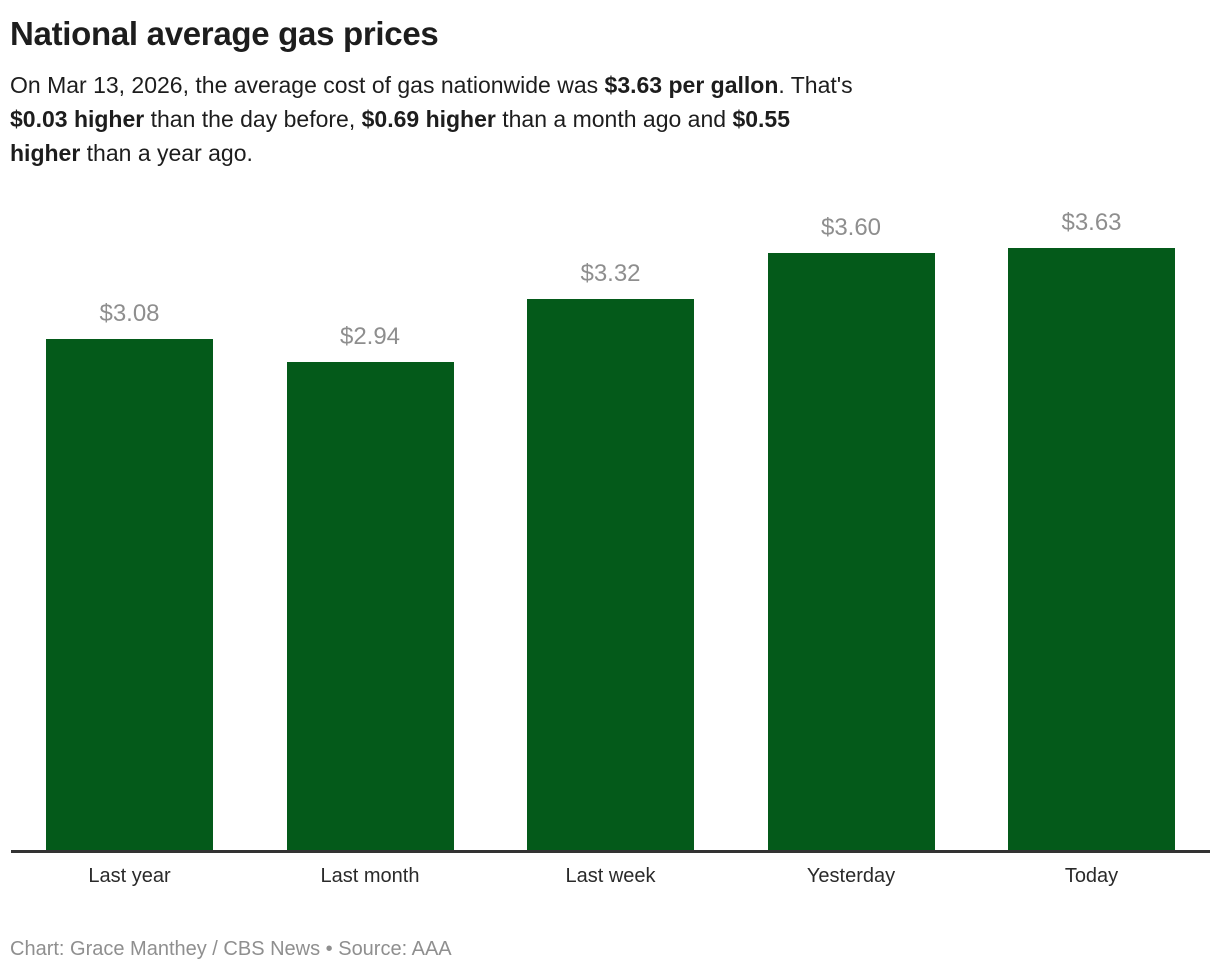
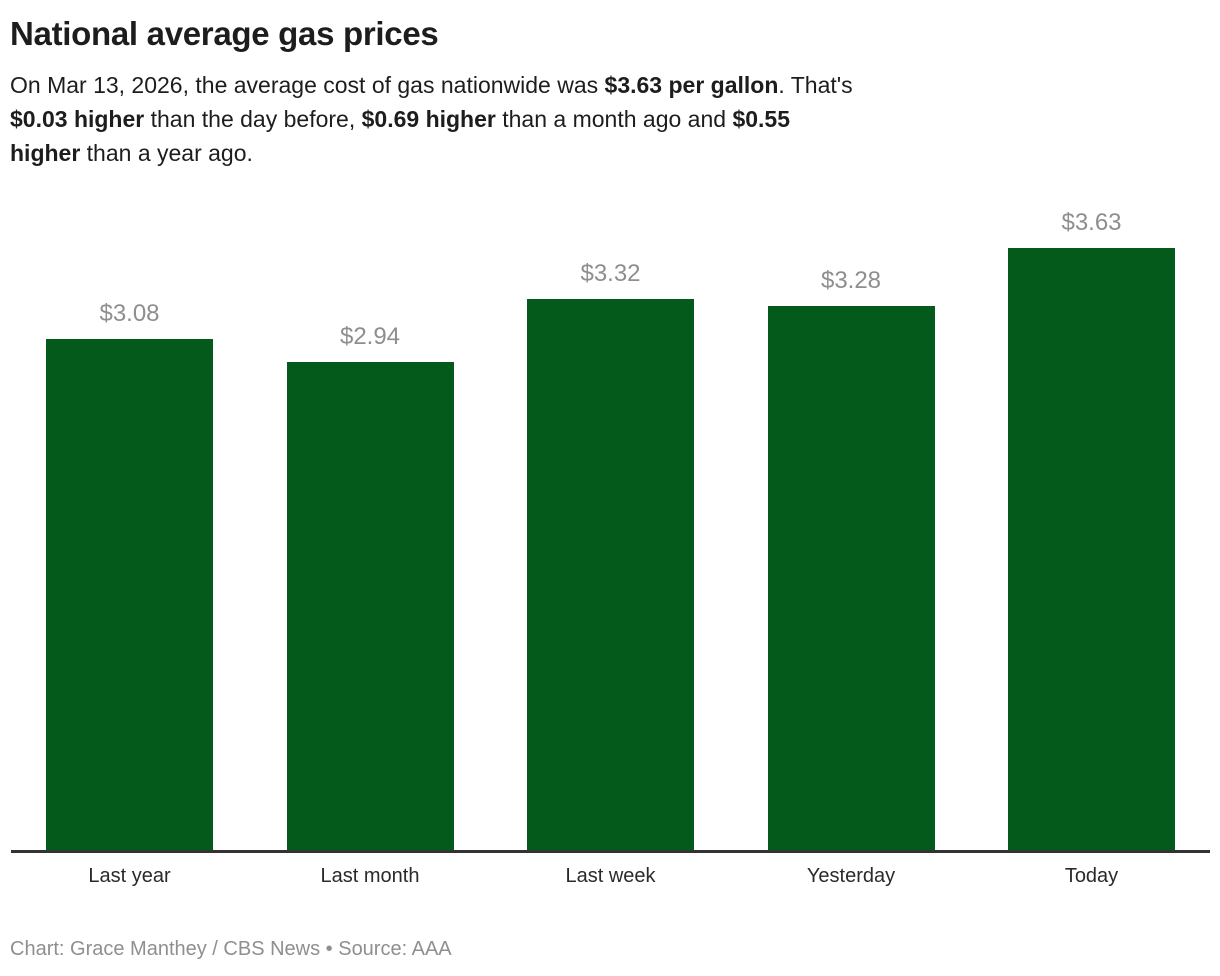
Yesterday: $3.60 -> $3.28
